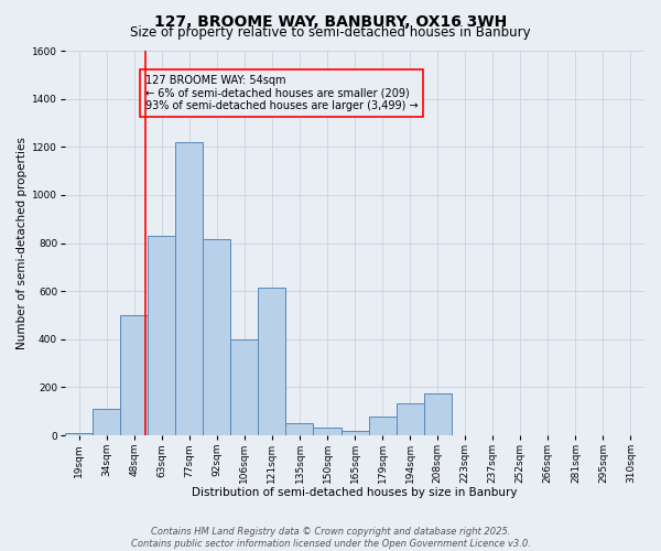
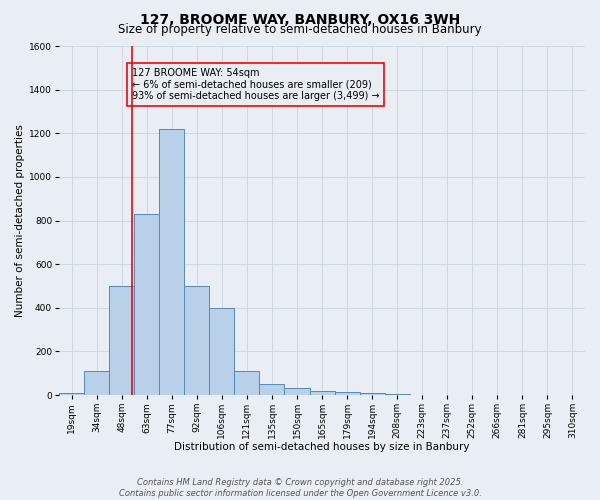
92sqm: 815 -> 500
121sqm: 615 -> 110
179sqm: 80 -> 15
194sqm: 135 -> 10
208sqm: 175 -> 5
